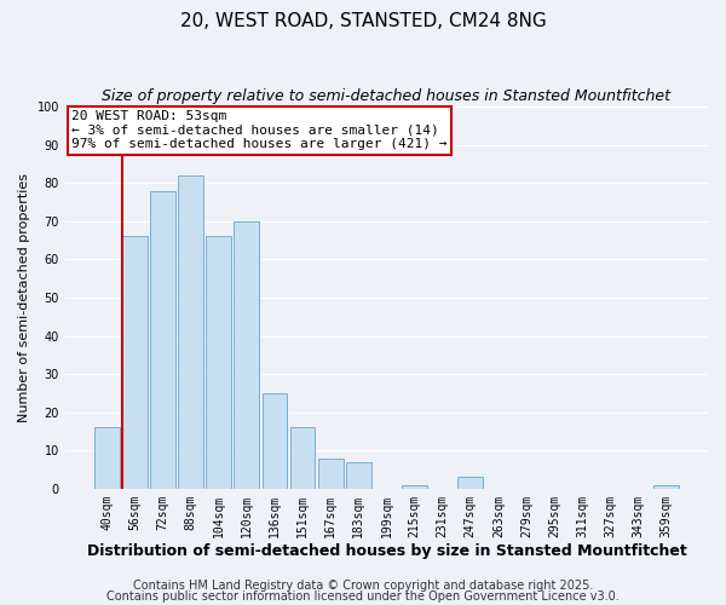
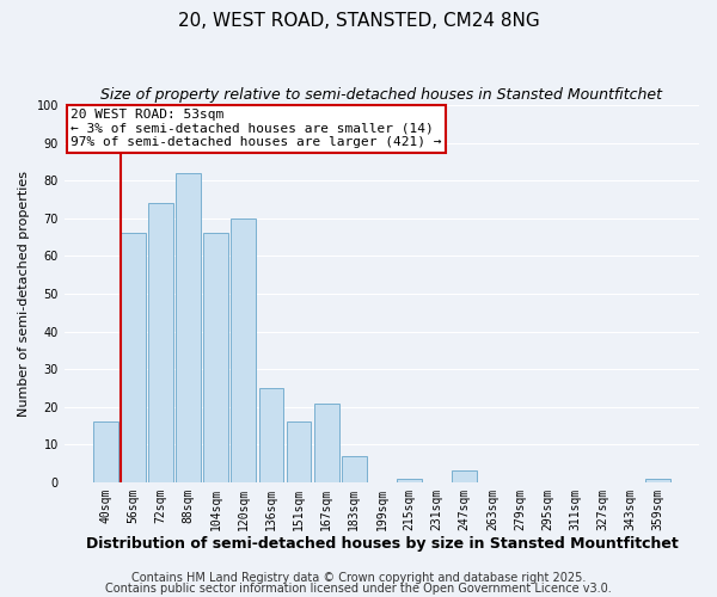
72sqm: 78 -> 74
167sqm: 8 -> 21
